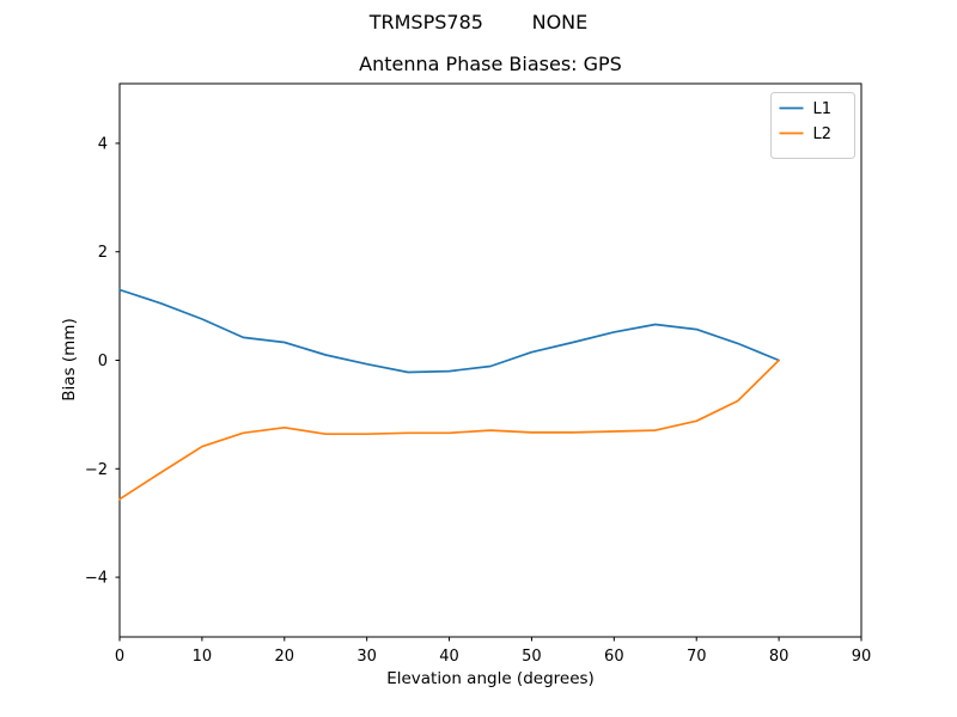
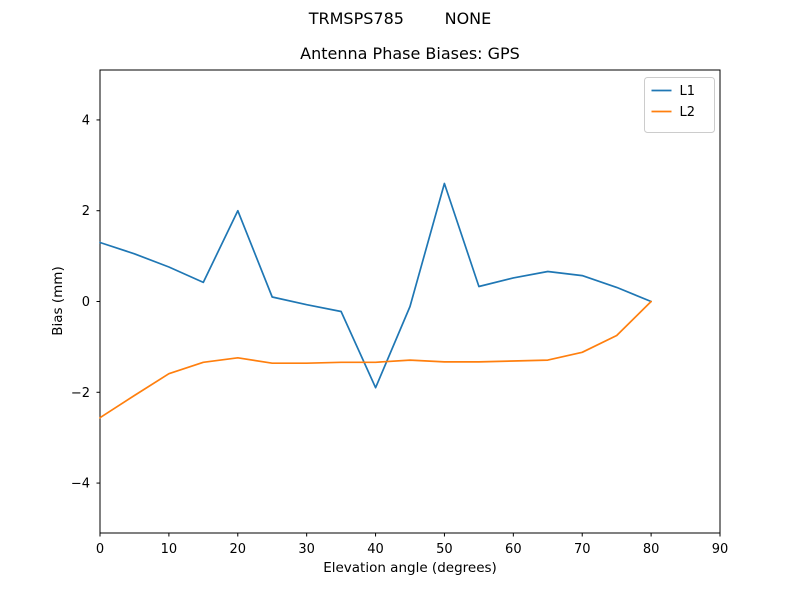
L1/20: 0.3 -> 2.0
L1/40: -0.2 -> -1.9
L1/50: 0.1 -> 2.6
